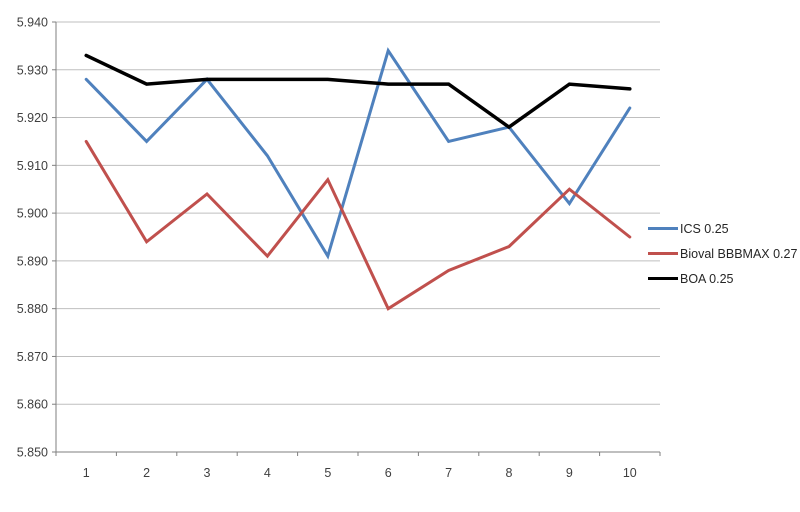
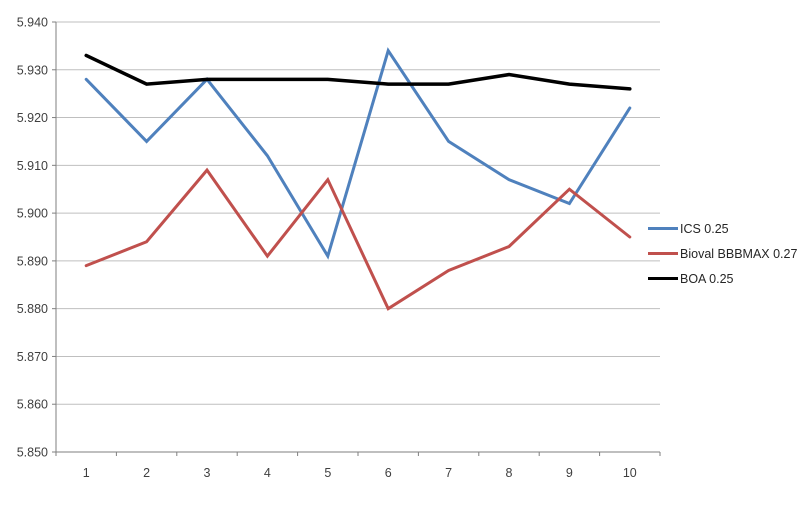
Bioval BBBMAX 0.27/1: 5.915 -> 5.889
Bioval BBBMAX 0.27/3: 5.904 -> 5.909
ICS 0.25/8: 5.918 -> 5.907
BOA 0.25/8: 5.918 -> 5.929
